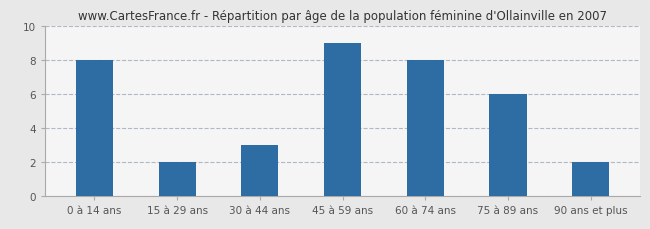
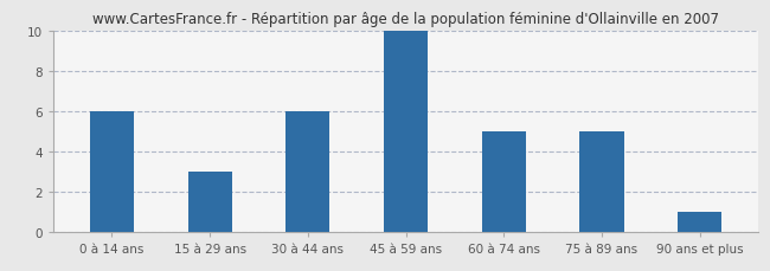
0 à 14 ans: 8 -> 6
15 à 29 ans: 2 -> 3
30 à 44 ans: 3 -> 6
45 à 59 ans: 9 -> 10
60 à 74 ans: 8 -> 5
75 à 89 ans: 6 -> 5
90 ans et plus: 2 -> 1
